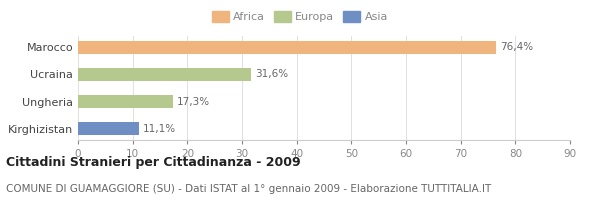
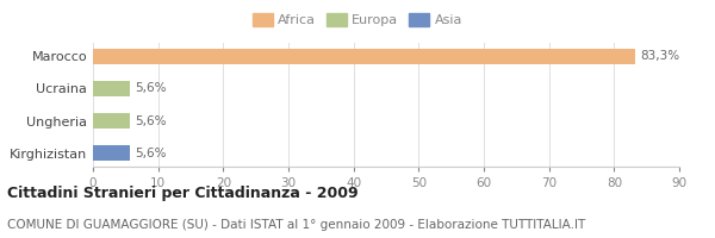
Marocco: 76,4% -> 83,3%
Ucraina: 31,6% -> 5,6%
Ungheria: 17,3% -> 5,6%
Kirghizistan: 11,1% -> 5,6%
